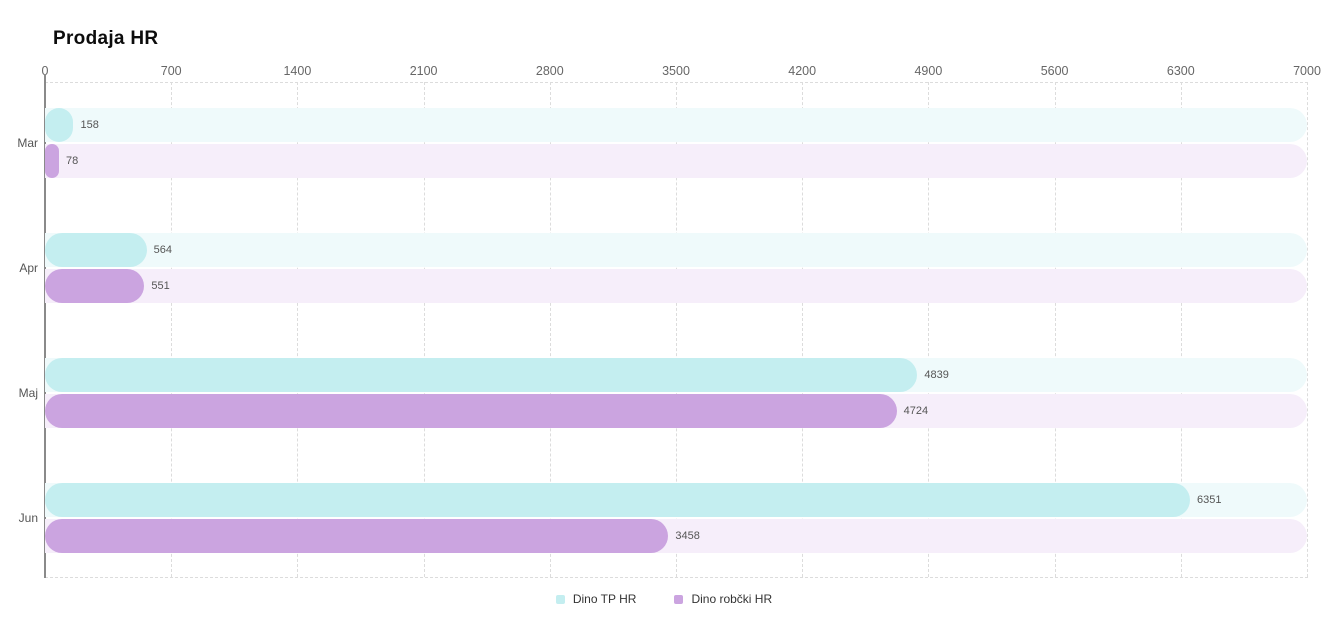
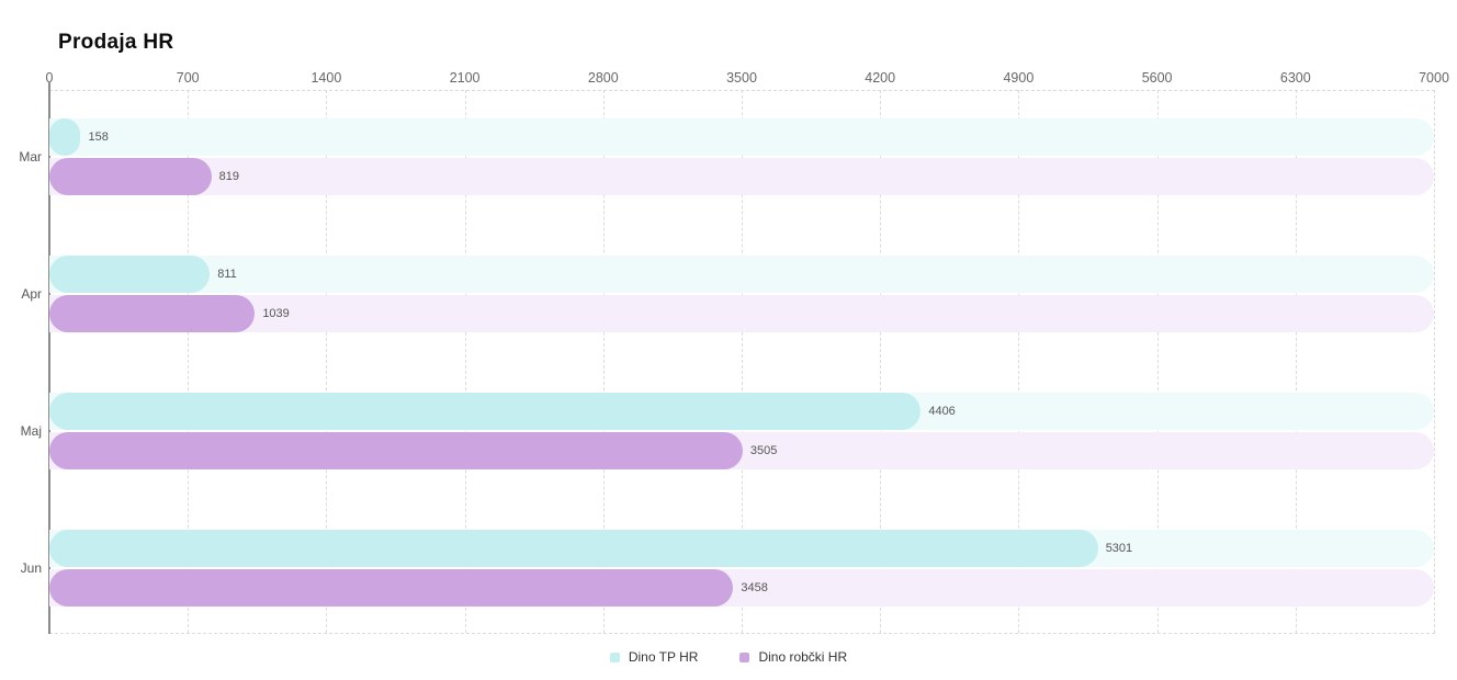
Dino robčki HR/Mar: 78 -> 819
Dino TP HR/Apr: 564 -> 811
Dino robčki HR/Apr: 551 -> 1039
Dino TP HR/Maj: 4839 -> 4406
Dino robčki HR/Maj: 4724 -> 3505
Dino TP HR/Jun: 6351 -> 5301
